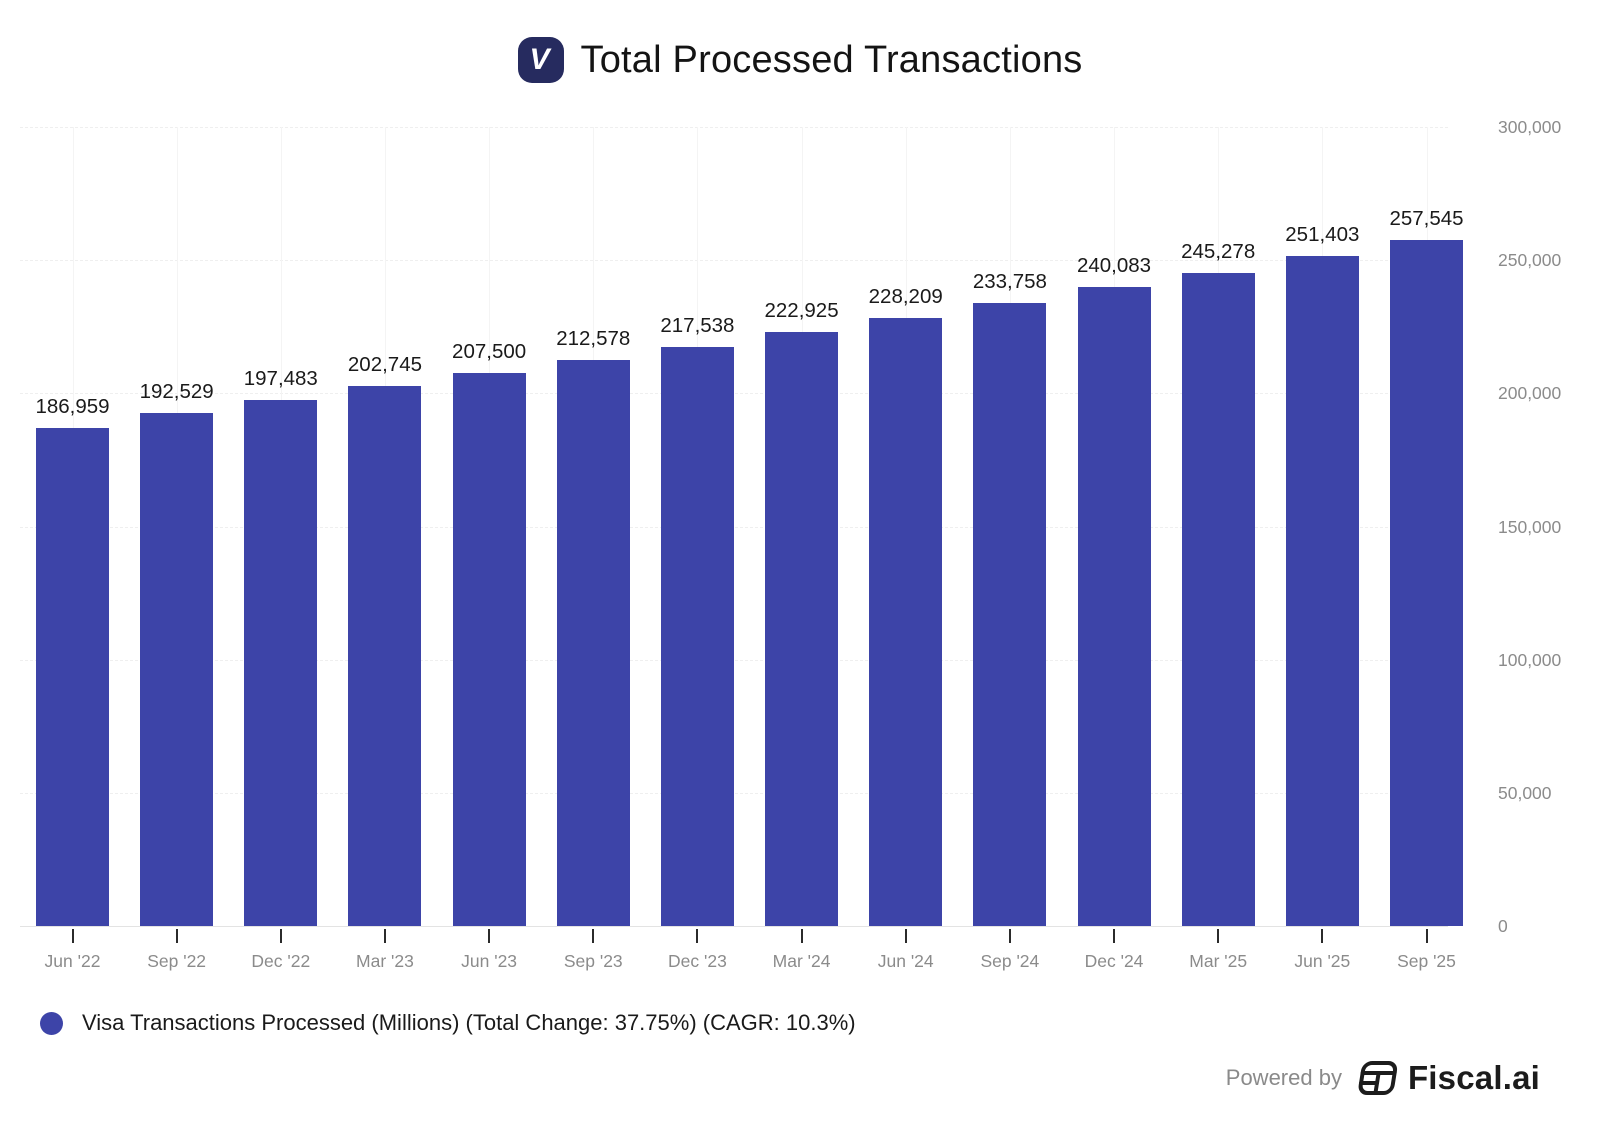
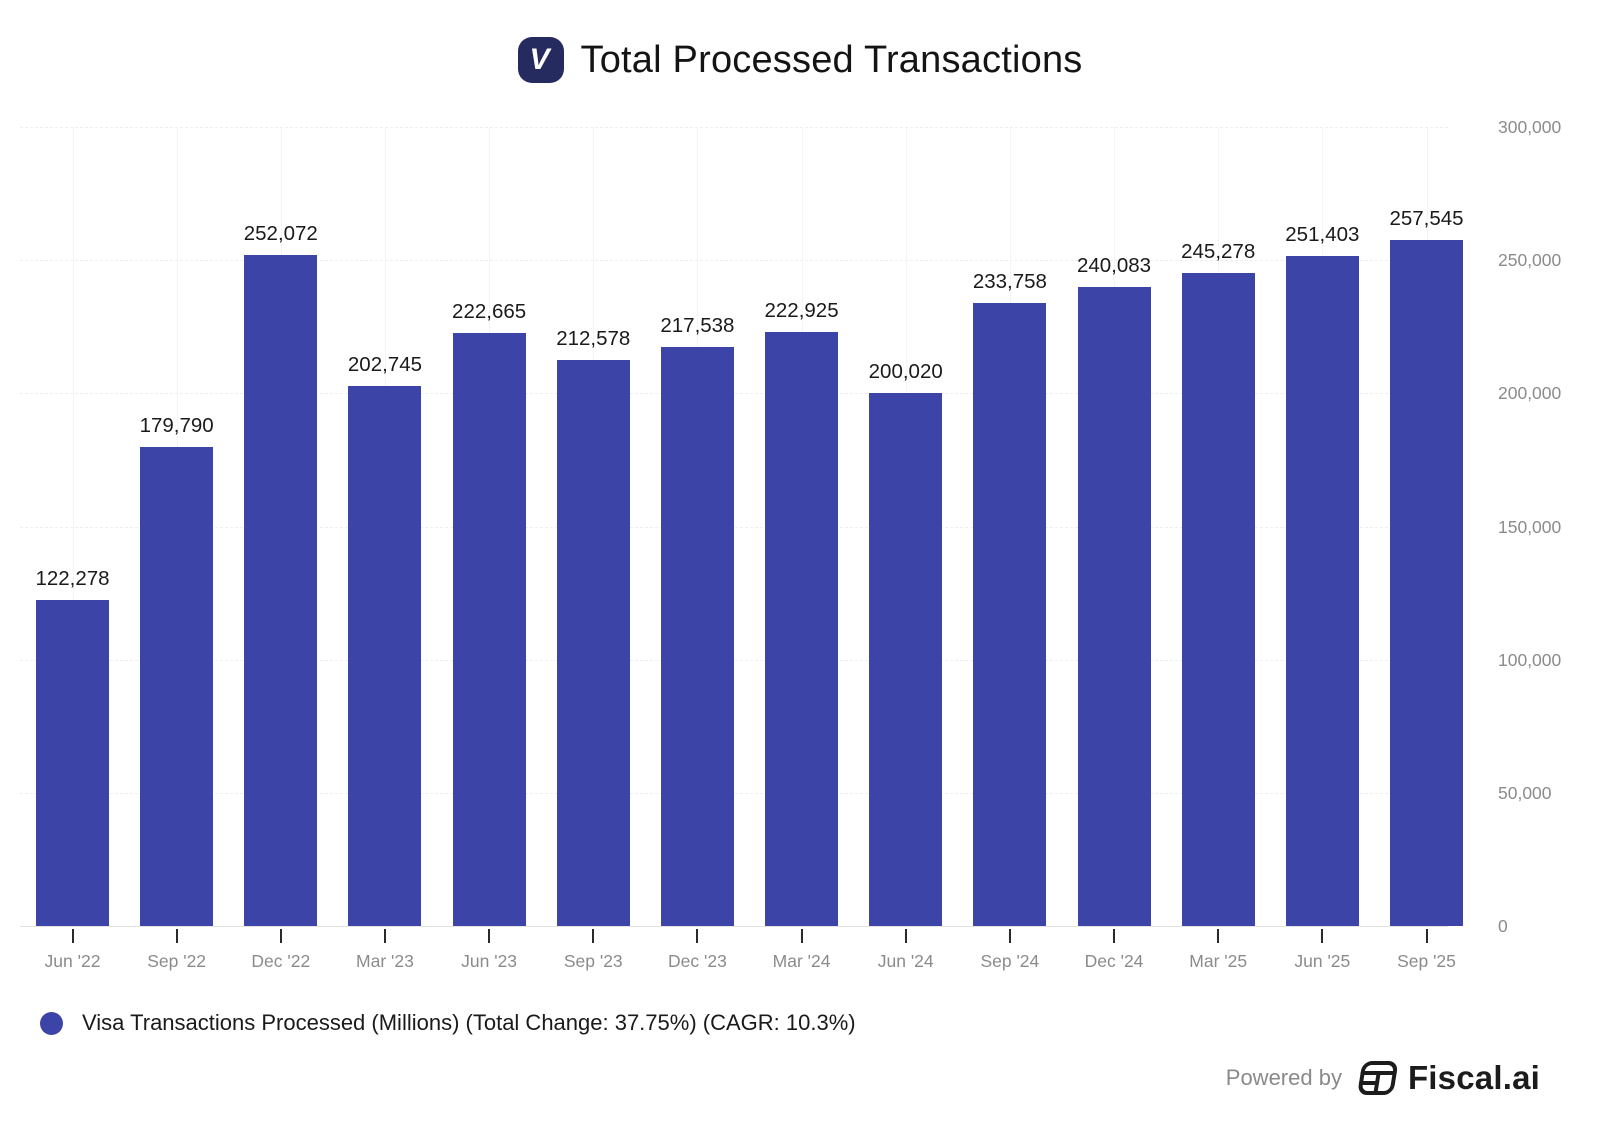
Jun '22: 186,959 -> 122,278
Sep '22: 192,529 -> 179,790
Dec '22: 197,483 -> 252,072
Jun '23: 207,500 -> 222,665
Jun '24: 228,209 -> 200,020
